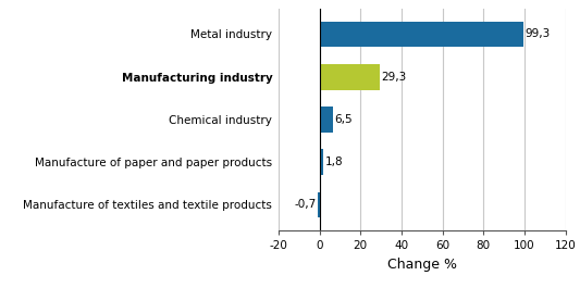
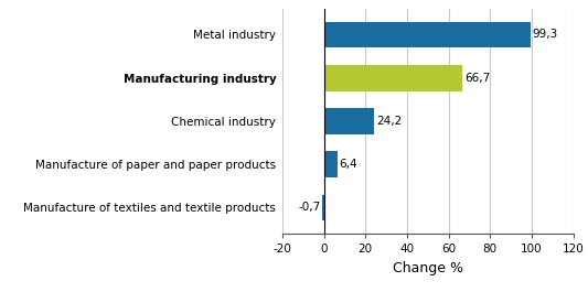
Manufacturing industry: 29,3 -> 66,7
Chemical industry: 6,5 -> 24,2
Manufacture of paper and paper products: 1,8 -> 6,4
